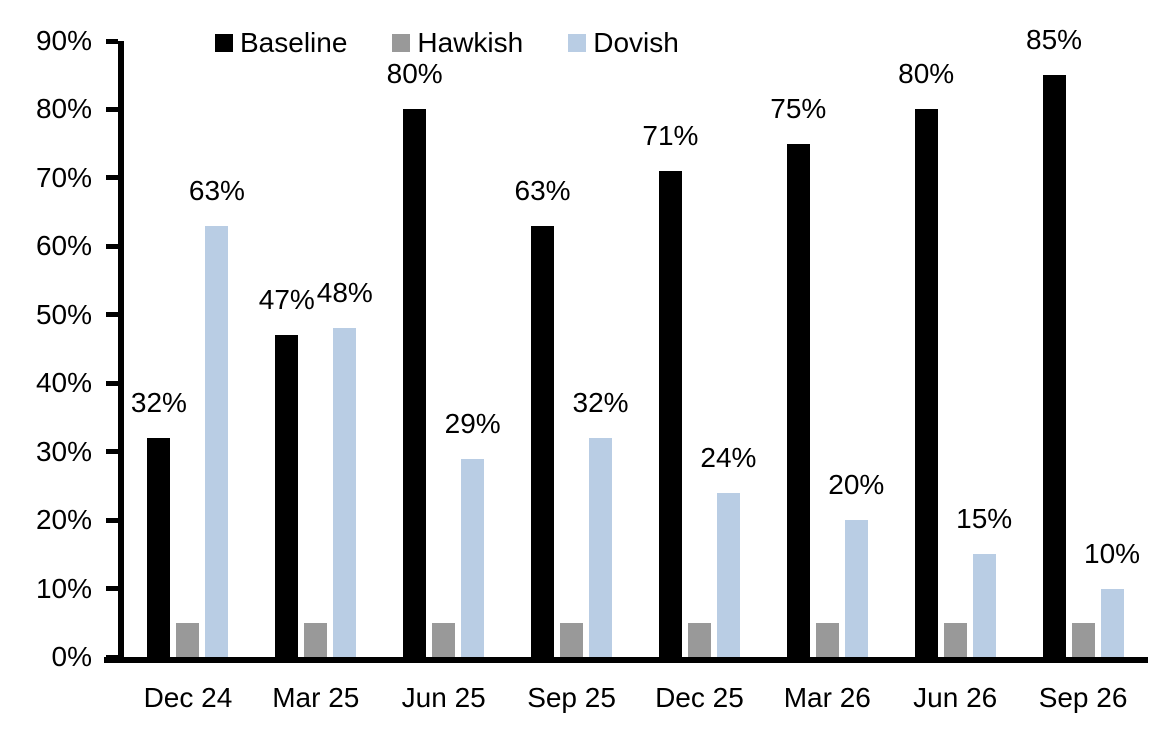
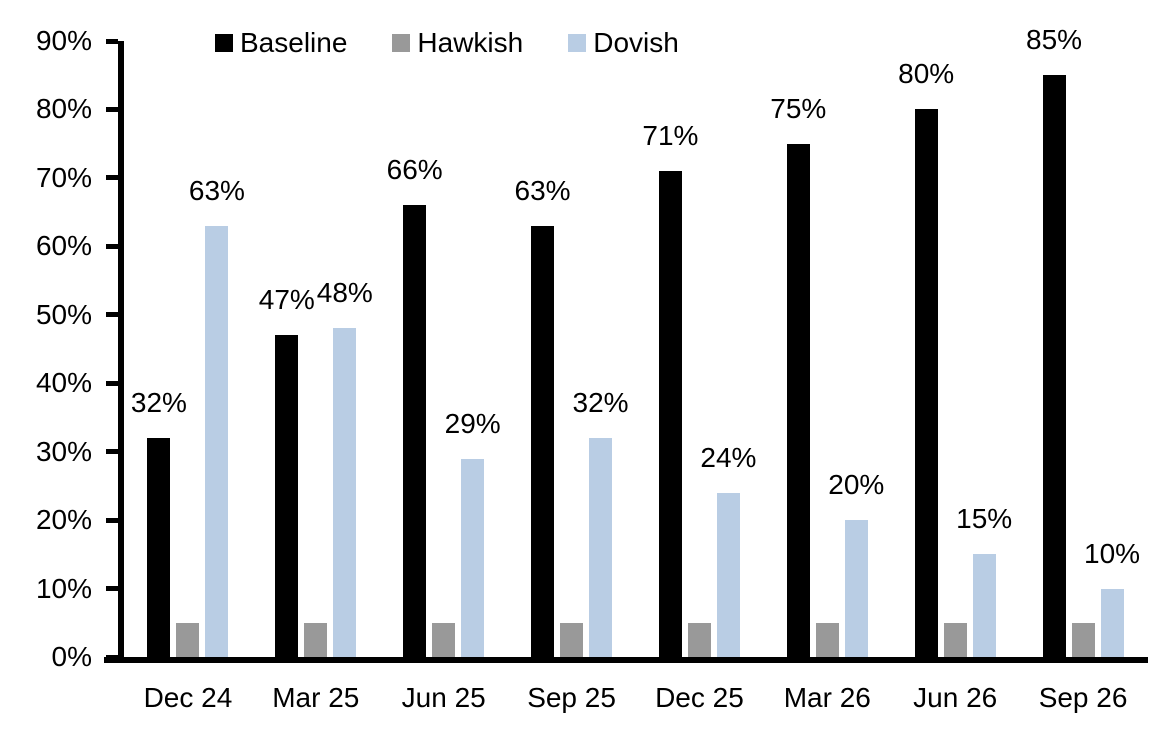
Baseline/Jun 25: 80% -> 66%
